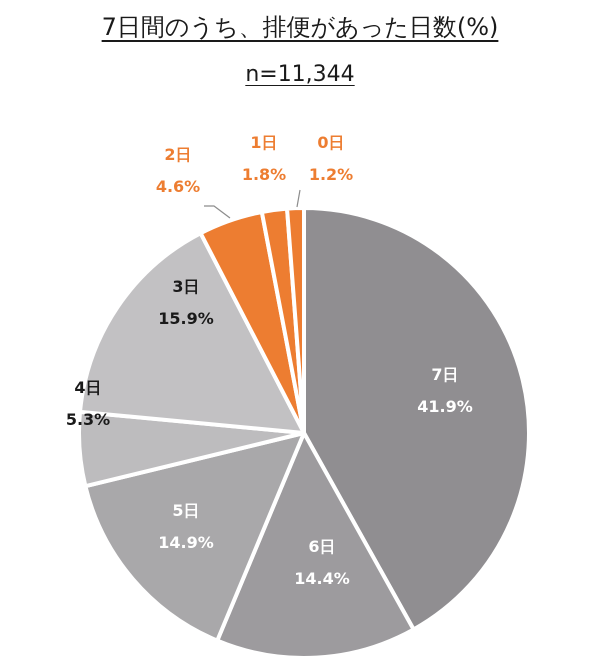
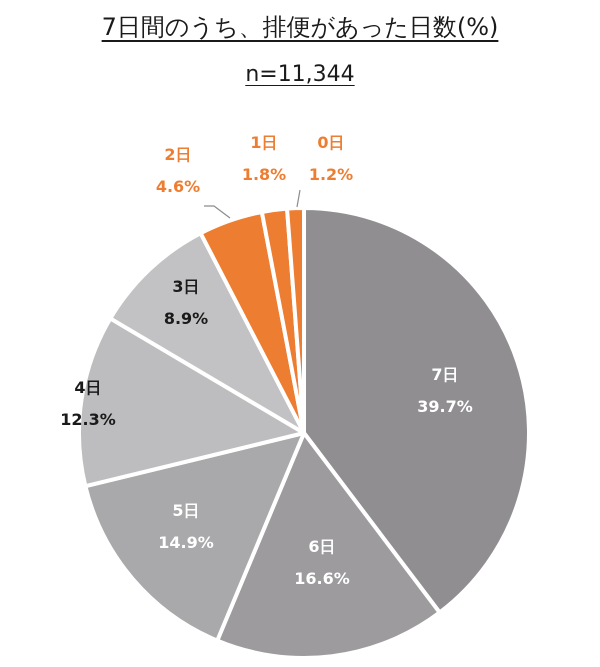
7日: 41.9% -> 39.7%
6日: 14.4% -> 16.6%
4日: 5.3% -> 12.3%
3日: 15.9% -> 8.9%
